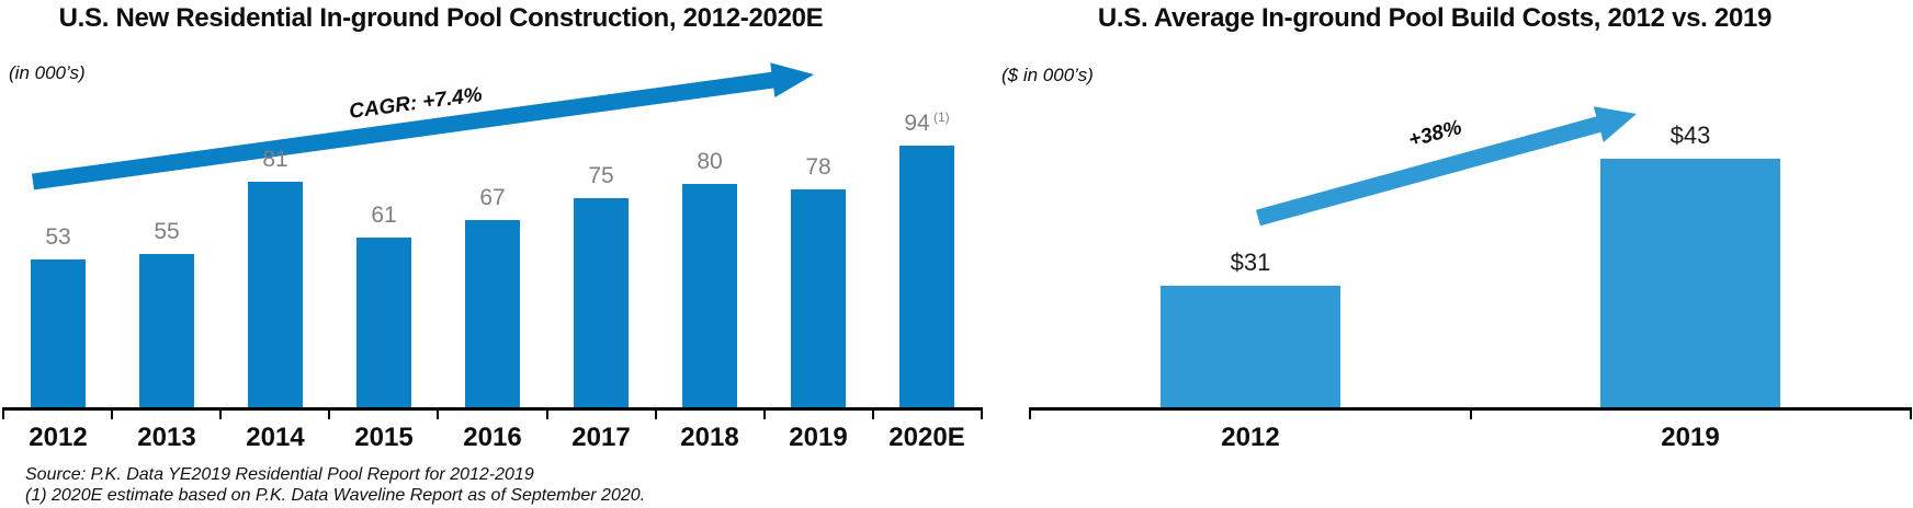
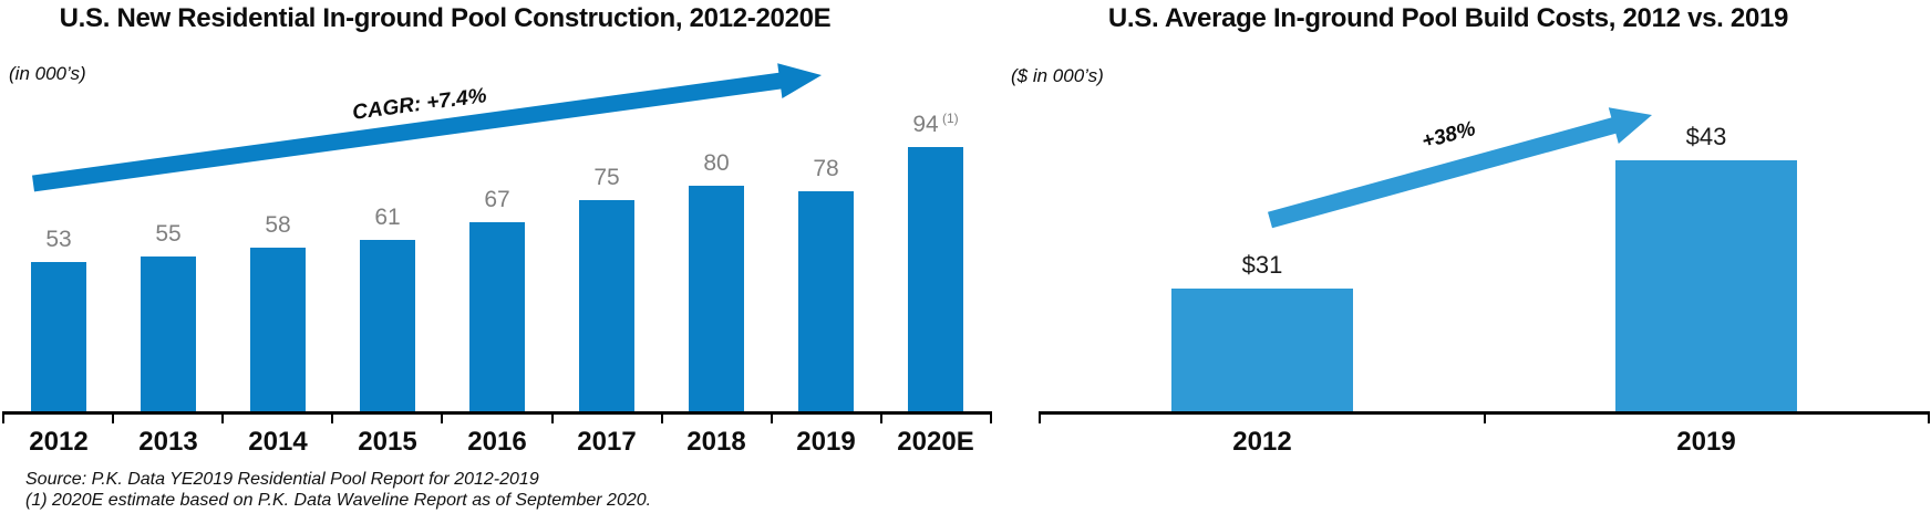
U.S. New Residential In-ground Pool Construction, 2012-2020E/2014: 81 -> 58
